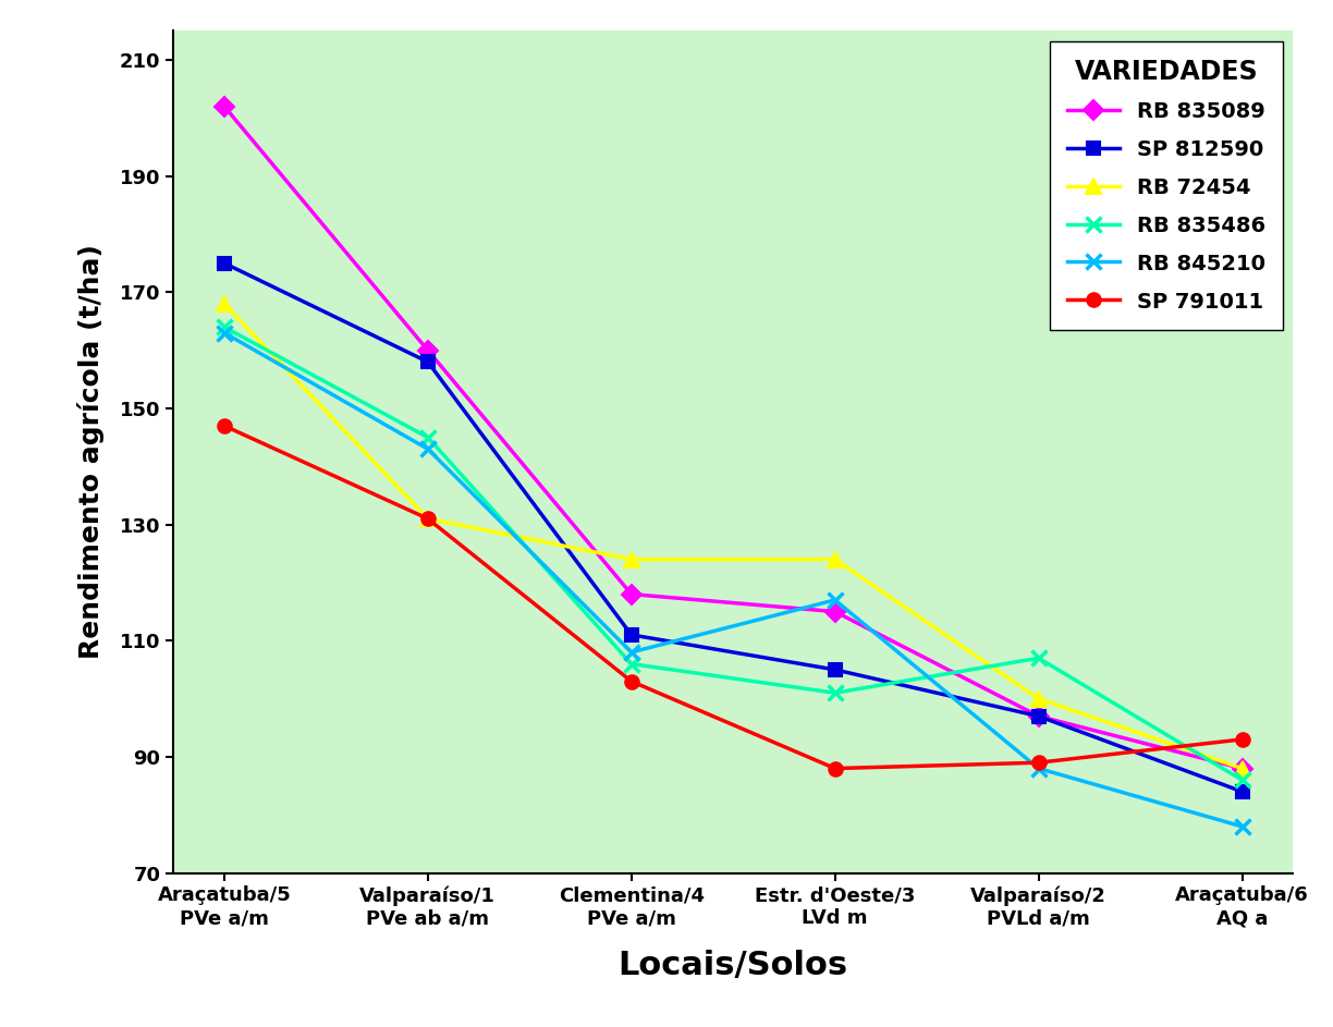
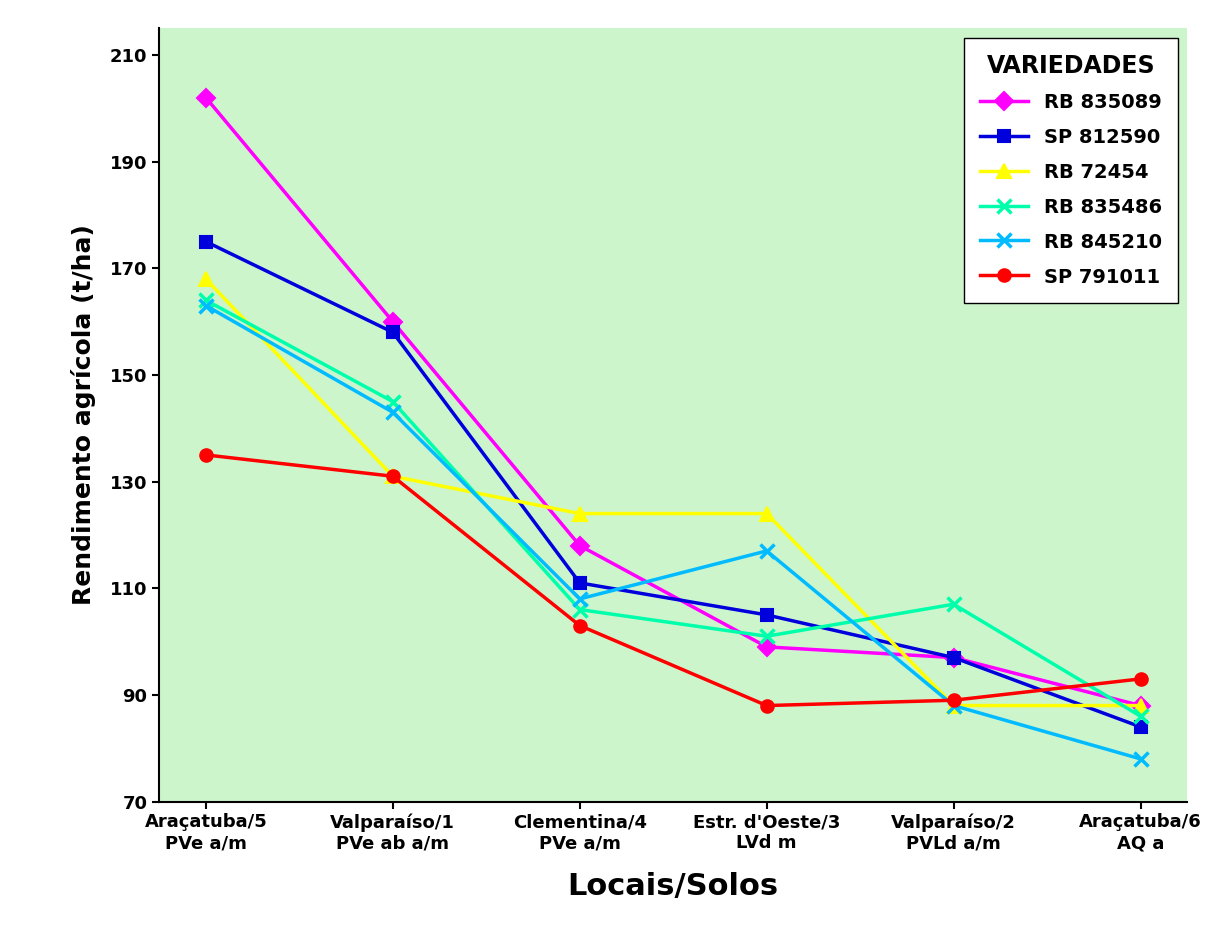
SP 791011/Araçatuba/5 PVe a/m: 147 -> 135
RB 835089/Estr. d'Oeste/3 LVd m: 115 -> 99
RB 72454/Valparaíso/2 PVLd a/m: 100 -> 88
